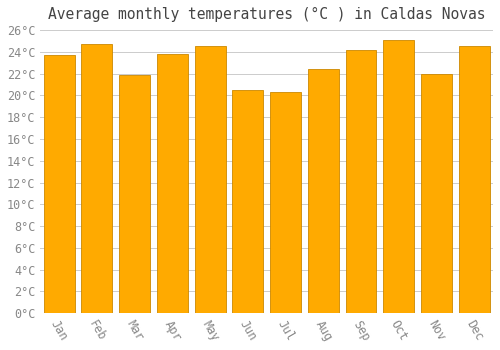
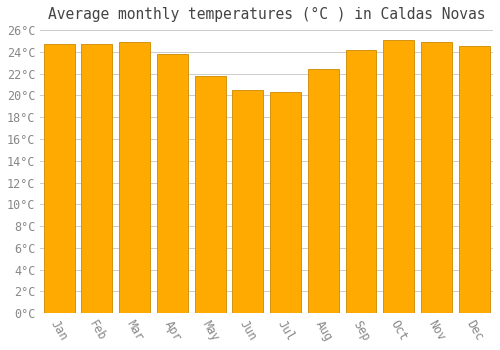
Jan: 23.7°C -> 24.7°C
Mar: 21.9°C -> 24.9°C
May: 24.5°C -> 21.8°C
Nov: 22.0°C -> 24.9°C
